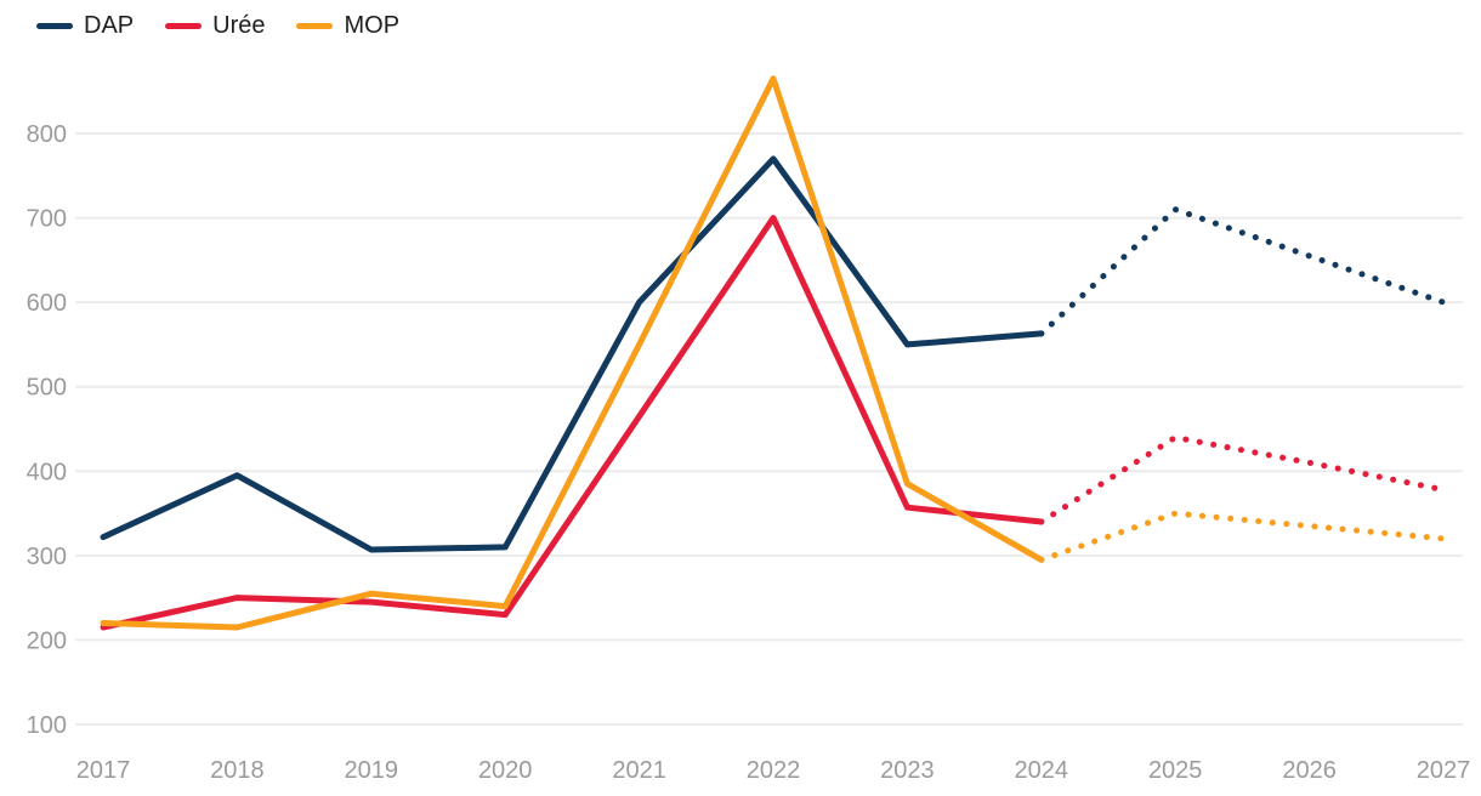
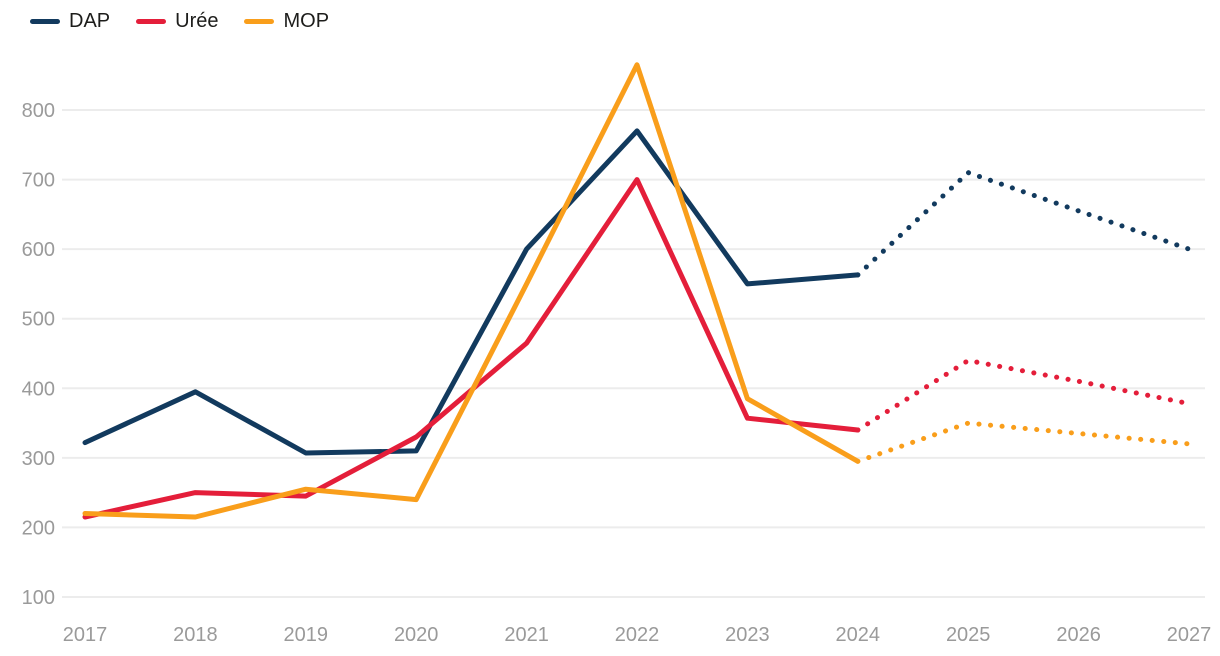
Urée/2020: 230 -> 330
